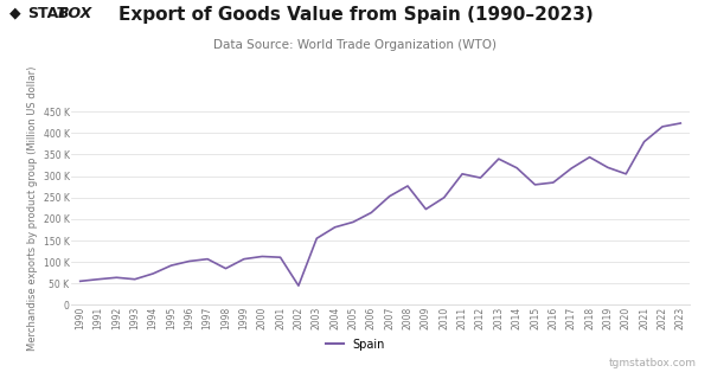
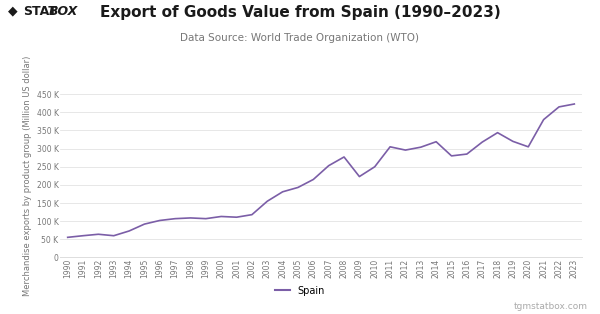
1998: 85 K -> 109 K
2002: 45 K -> 118 K
2013: 340 K -> 304 K
